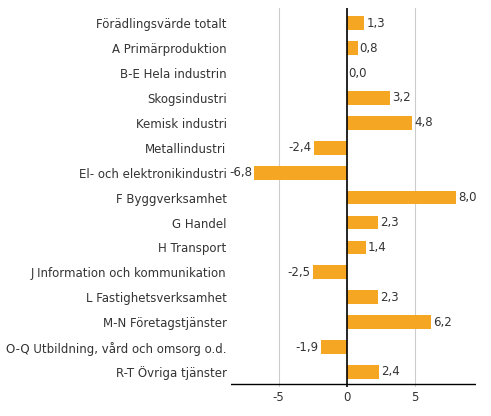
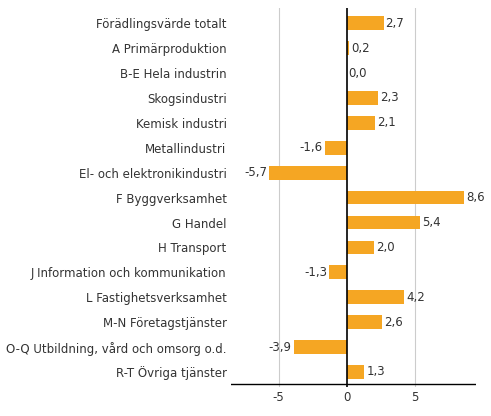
Förädlingsvärde totalt: 1,3 -> 2,7
A Primärproduktion: 0,8 -> 0,2
Skogsindustri: 3,2 -> 2,3
Kemisk industri: 4,8 -> 2,1
Metallindustri: -2,4 -> -1,6
El- och elektronikindustri: -6,8 -> -5,7
F Byggverksamhet: 8,0 -> 8,6
G Handel: 2,3 -> 5,4
H Transport: 1,4 -> 2,0
J Information och kommunikation: -2,5 -> -1,3
L Fastighetsverksamhet: 2,3 -> 4,2
M-N Företagstjänster: 6,2 -> 2,6
O-Q Utbildning, vård och omsorg o.d.: -1,9 -> -3,9
R-T Övriga tjänster: 2,4 -> 1,3
